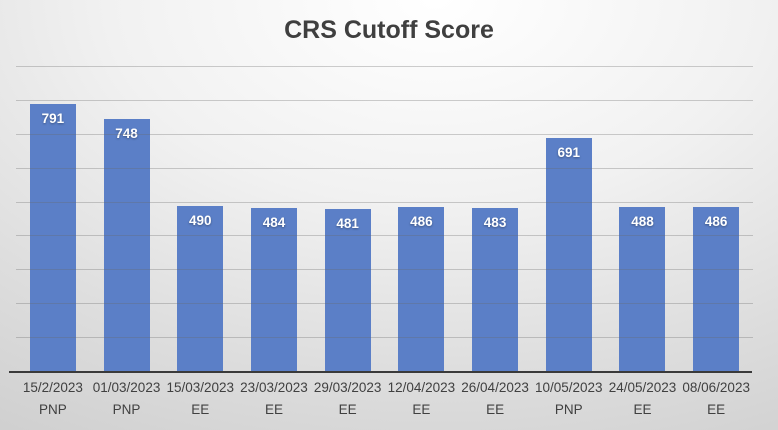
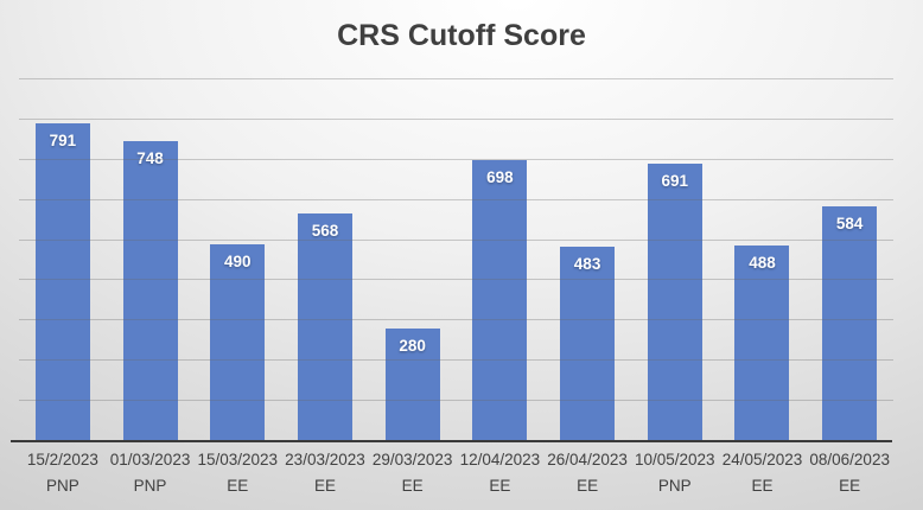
23/03/2023: 484 -> 568
29/03/2023: 481 -> 280
12/04/2023: 486 -> 698
08/06/2023: 486 -> 584
